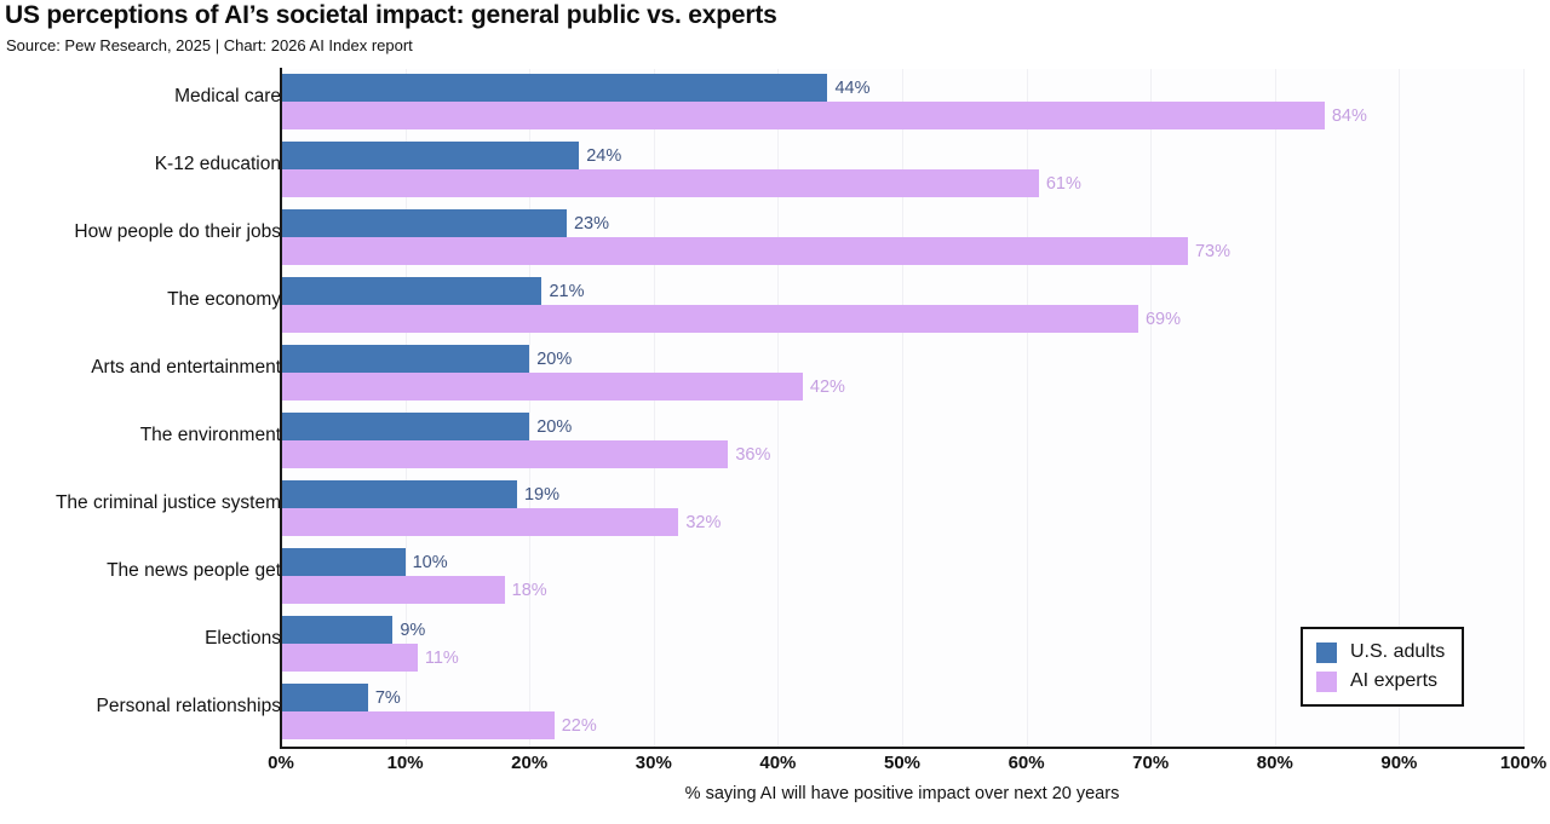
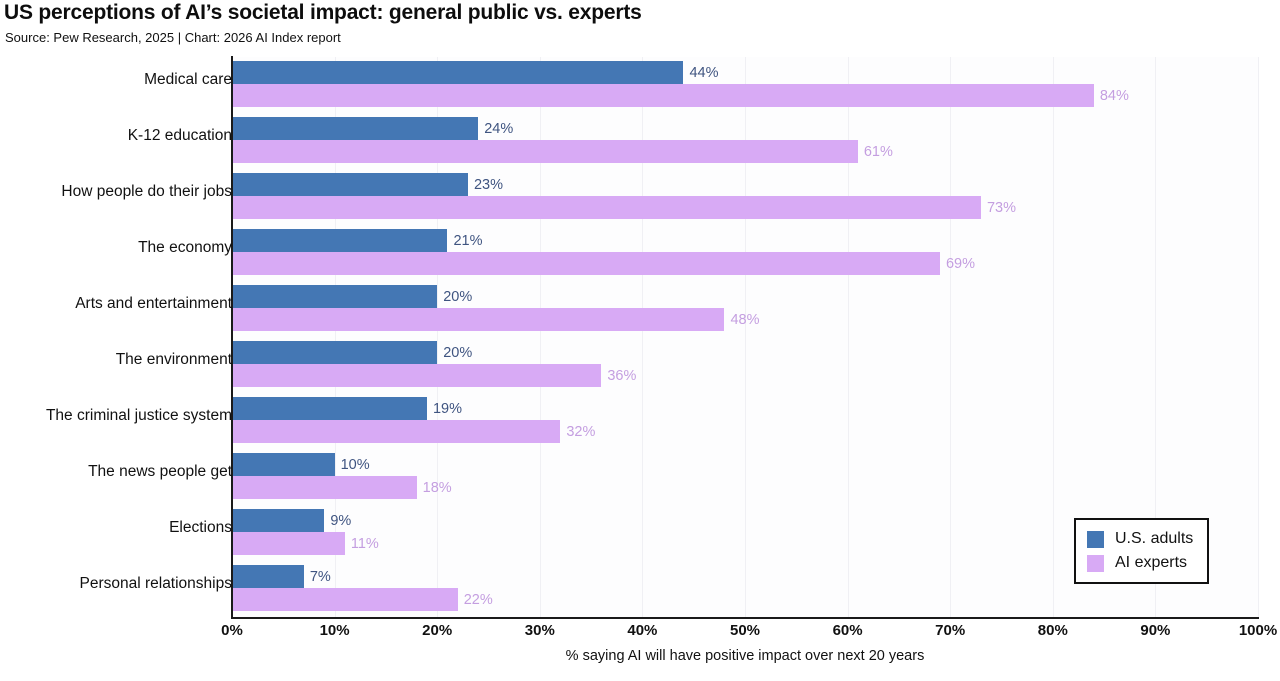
AI experts/Arts and entertainment: 42% -> 48%
